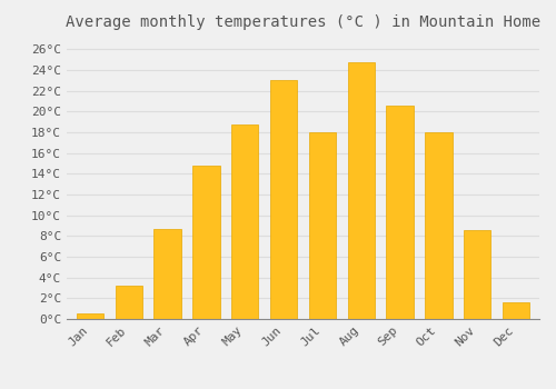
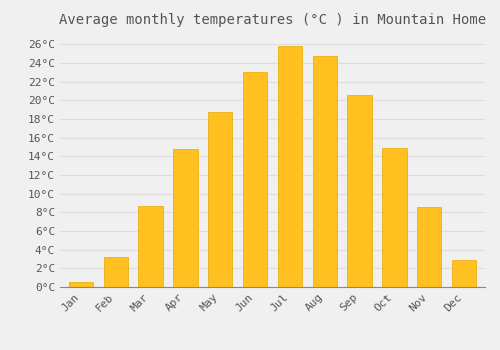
Jul: 18.0°C -> 25.8°C
Oct: 18.0°C -> 14.9°C
Dec: 1.6°C -> 2.9°C
